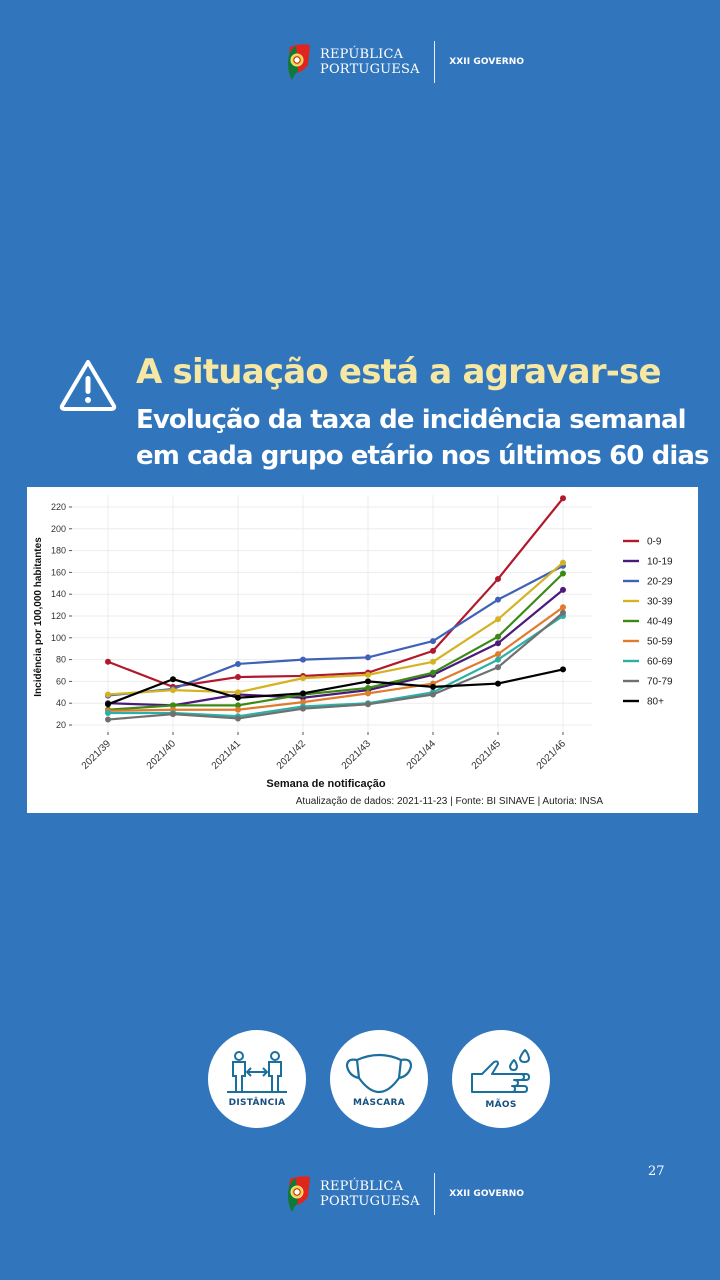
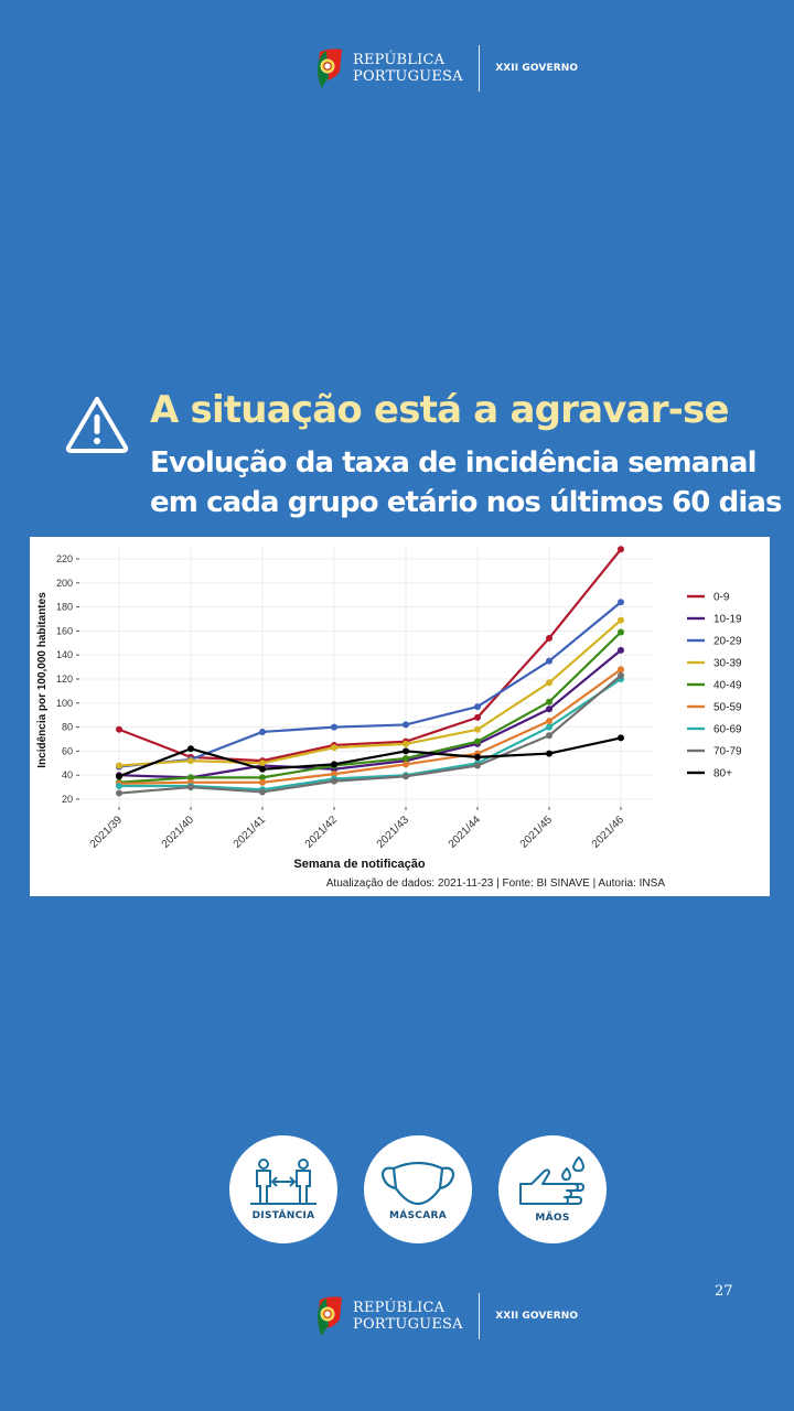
0-9/2021/41: 64 -> 52
20-29/2021/46: 166 -> 184
